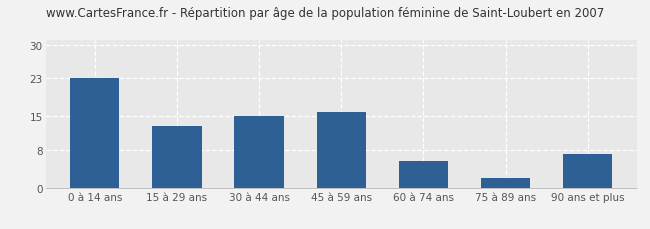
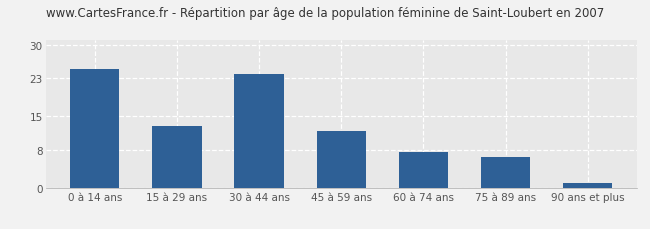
0 à 14 ans: 23.0 -> 25.0
30 à 44 ans: 15.0 -> 24.0
45 à 59 ans: 16.0 -> 12.0
60 à 74 ans: 5.5 -> 7.5
75 à 89 ans: 2.0 -> 6.5
90 ans et plus: 7.0 -> 1.0
